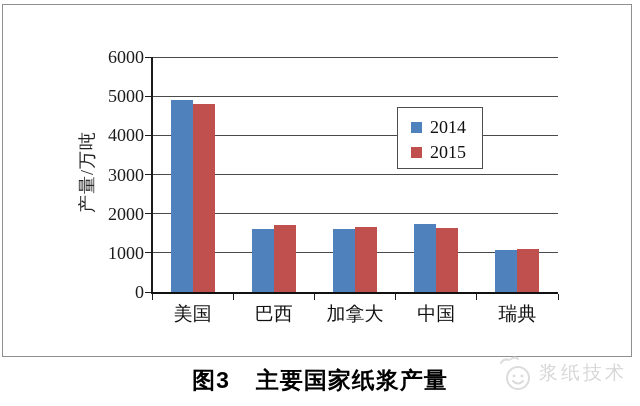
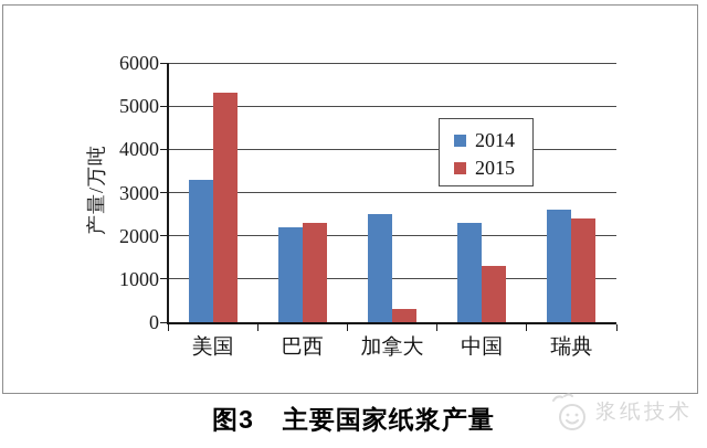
2014/美国: 4900 -> 3300
2015/美国: 4800 -> 5300
2014/巴西: 1600 -> 2200
2015/巴西: 1700 -> 2300
2014/加拿大: 1600 -> 2500
2015/加拿大: 1600 -> 300
2014/中国: 1700 -> 2300
2015/中国: 1600 -> 1300
2014/瑞典: 1100 -> 2600
2015/瑞典: 1100 -> 2400
